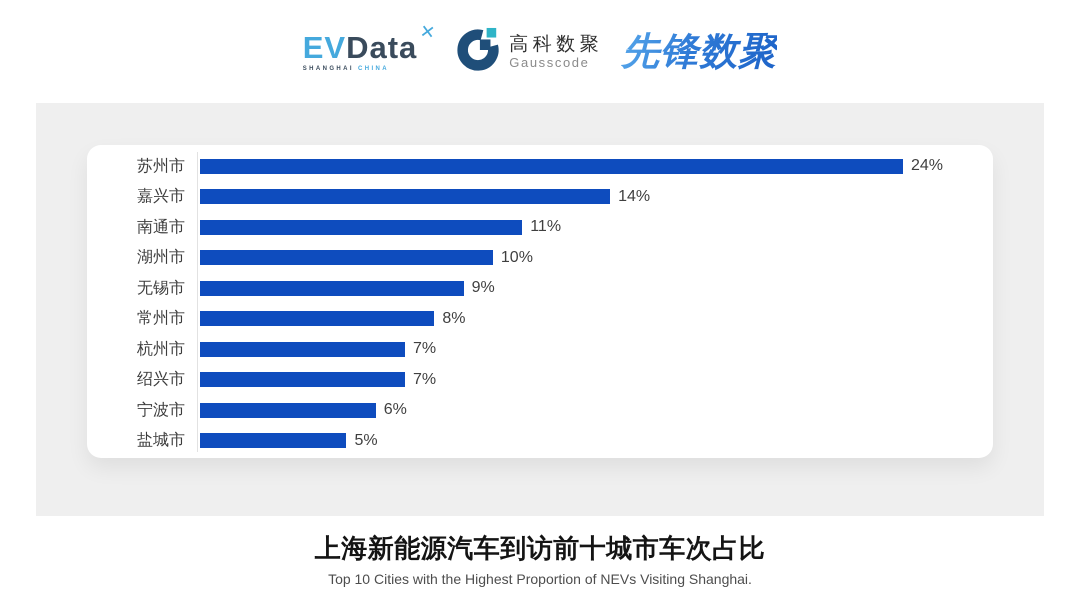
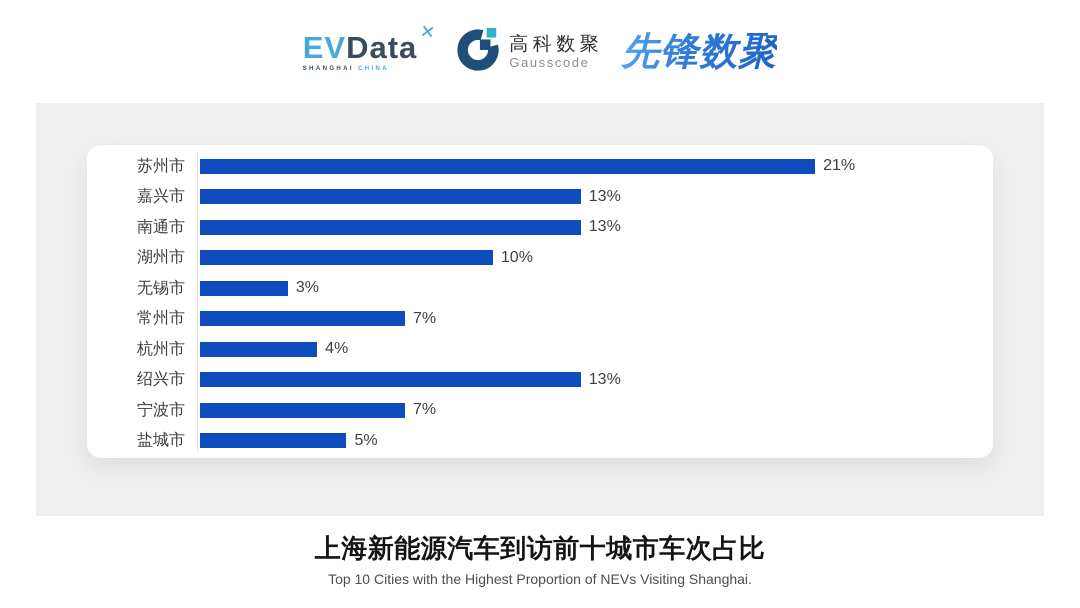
苏州市: 24% -> 21%
嘉兴市: 14% -> 13%
南通市: 11% -> 13%
无锡市: 9% -> 3%
常州市: 8% -> 7%
杭州市: 7% -> 4%
绍兴市: 7% -> 13%
宁波市: 6% -> 7%
